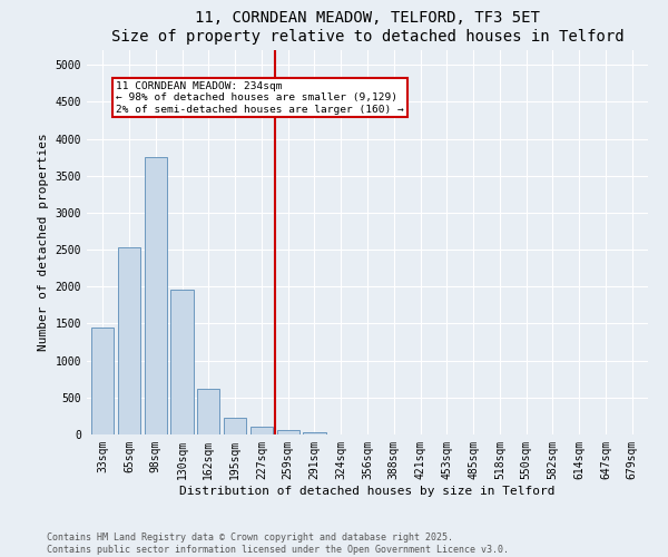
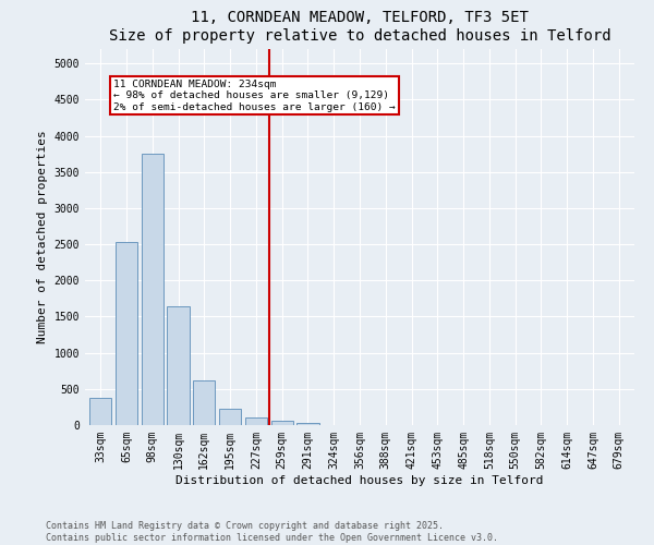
33sqm: 1440 -> 380
130sqm: 1960 -> 1650
